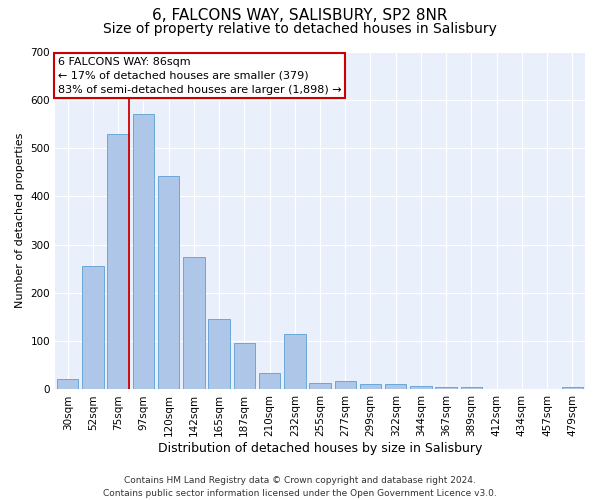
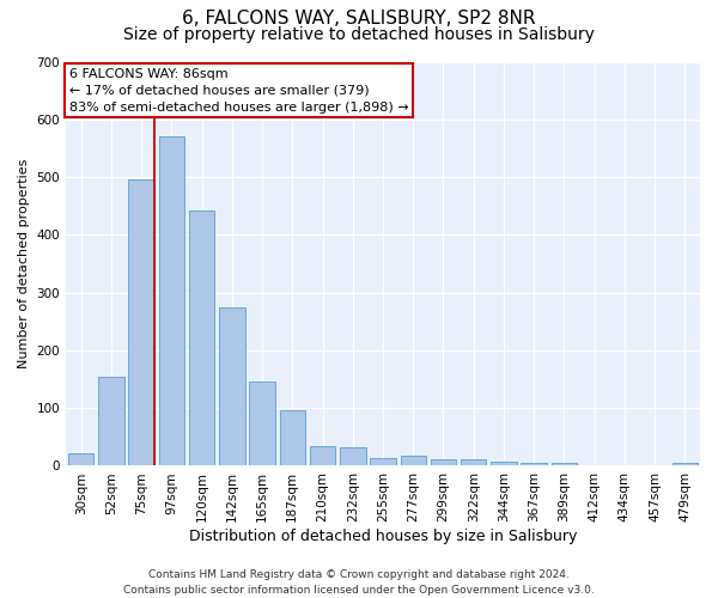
52sqm: 255 -> 155
75sqm: 530 -> 495
232sqm: 115 -> 32
